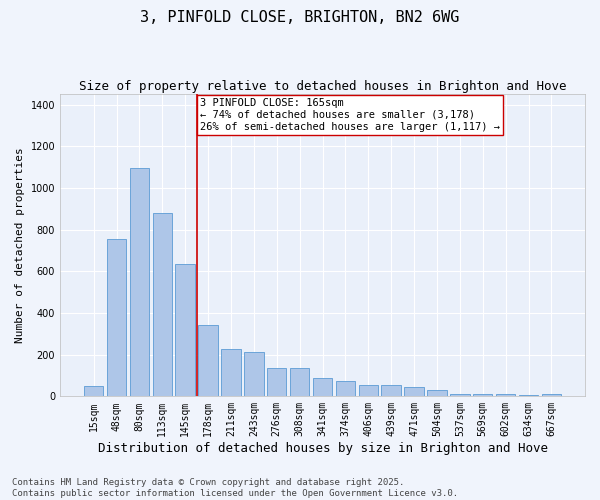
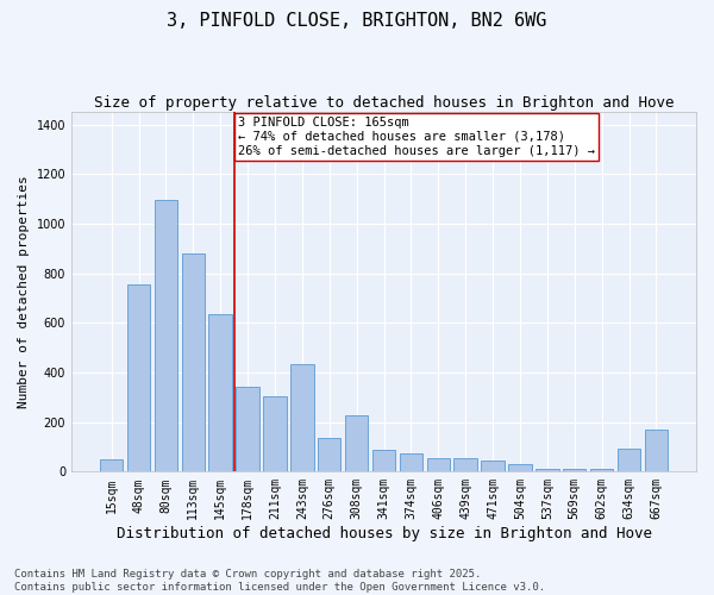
211sqm: 225 -> 305
243sqm: 215 -> 435
308sqm: 135 -> 225
634sqm: 5 -> 95
667sqm: 10 -> 170
